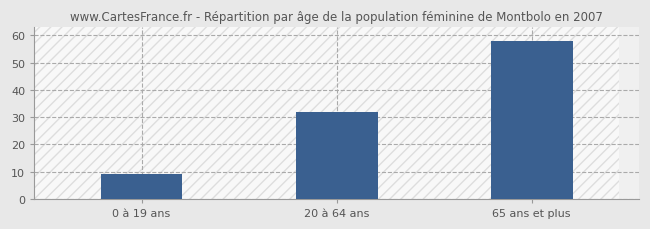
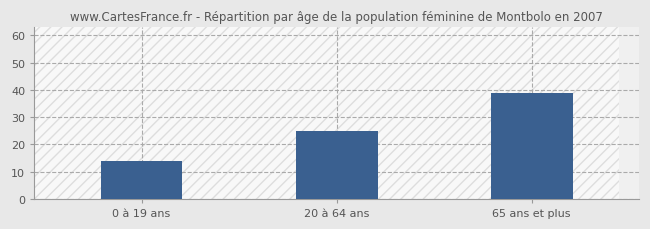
0 à 19 ans: 9 -> 14
20 à 64 ans: 32 -> 25
65 ans et plus: 58 -> 39
